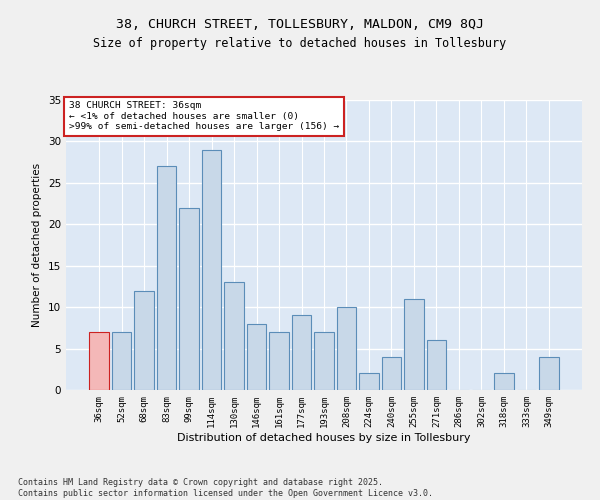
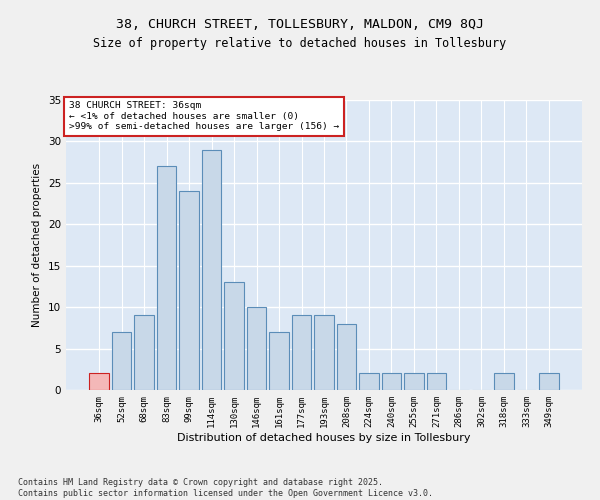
36sqm: 7 -> 2
68sqm: 12 -> 9
99sqm: 22 -> 24
146sqm: 8 -> 10
193sqm: 7 -> 9
208sqm: 10 -> 8
240sqm: 4 -> 2
255sqm: 11 -> 2
271sqm: 6 -> 2
349sqm: 4 -> 2
